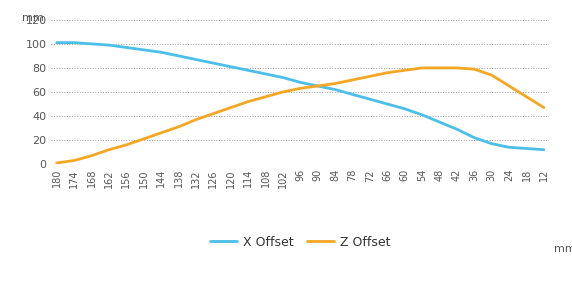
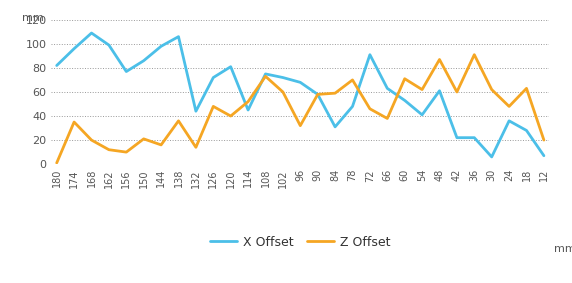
X Offset/180: 101 -> 82
X Offset/174: 101 -> 96
Z Offset/174: 3 -> 35
X Offset/168: 100 -> 109
Z Offset/168: 7 -> 20
X Offset/156: 97 -> 77
Z Offset/156: 16 -> 10
X Offset/150: 95 -> 86
X Offset/144: 93 -> 98
Z Offset/144: 26 -> 16
X Offset/138: 90 -> 106
Z Offset/138: 31 -> 36
X Offset/132: 87 -> 44
Z Offset/132: 37 -> 14
X Offset/126: 84 -> 72
Z Offset/126: 42 -> 48
Z Offset/120: 47 -> 40
X Offset/114: 78 -> 45
Z Offset/108: 56 -> 73
Z Offset/96: 63 -> 32
X Offset/90: 65 -> 58
Z Offset/90: 65 -> 58
X Offset/84: 62 -> 31
Z Offset/84: 67 -> 59
X Offset/78: 58 -> 48
X Offset/72: 54 -> 91
Z Offset/72: 73 -> 46
X Offset/66: 50 -> 63
Z Offset/66: 76 -> 38
X Offset/60: 46 -> 53
Z Offset/60: 78 -> 71
Z Offset/54: 80 -> 62
X Offset/48: 35 -> 61
Z Offset/48: 80 -> 87
X Offset/42: 29 -> 22
Z Offset/42: 80 -> 60
Z Offset/36: 79 -> 91
X Offset/30: 17 -> 6
Z Offset/30: 74 -> 62
X Offset/24: 14 -> 36
Z Offset/24: 65 -> 48
X Offset/18: 13 -> 28
Z Offset/18: 56 -> 63
X Offset/12: 12 -> 7
Z Offset/12: 47 -> 20
